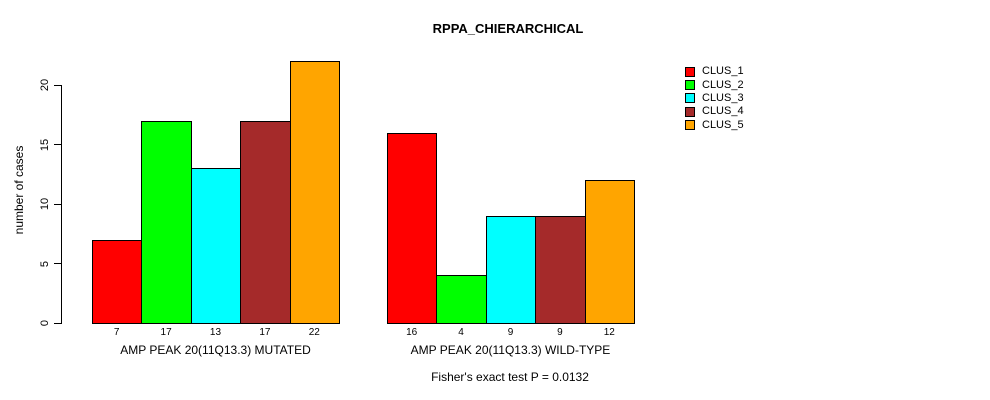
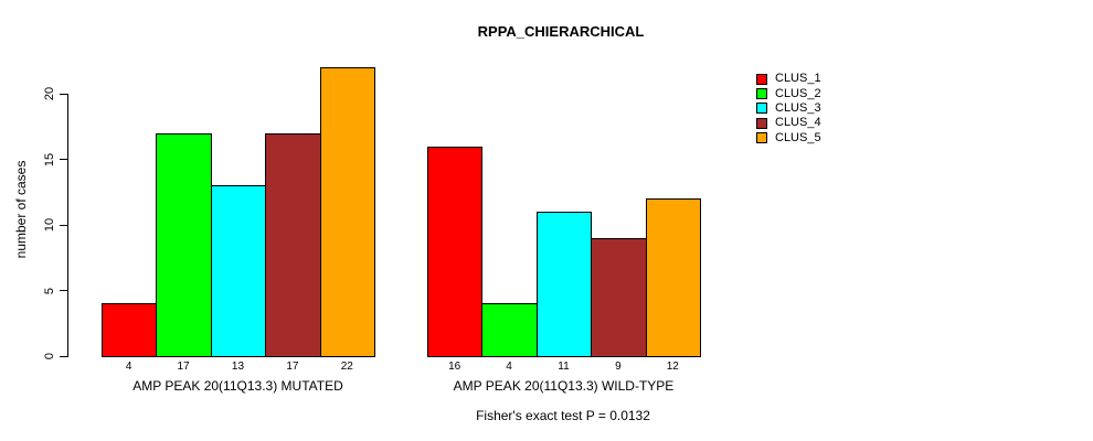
CLUS_1/AMP PEAK 20(11Q13.3) MUTATED: 7 -> 4
CLUS_3/AMP PEAK 20(11Q13.3) WILD-TYPE: 9 -> 11
